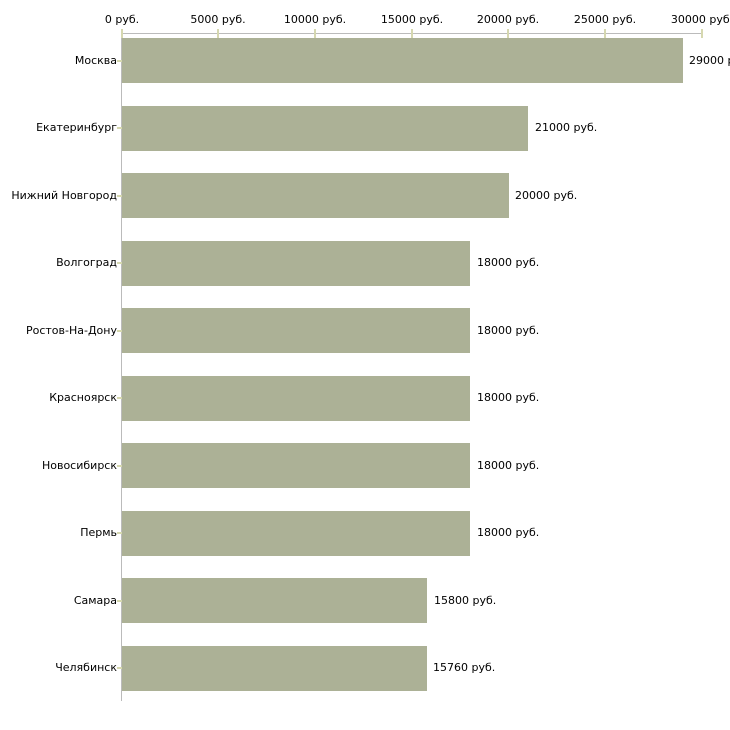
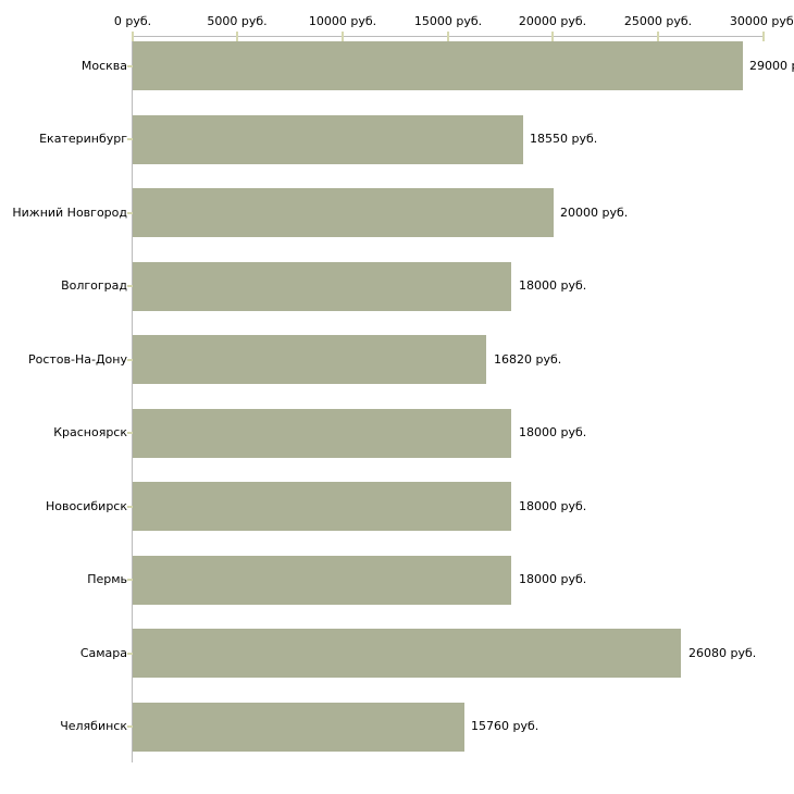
Екатеринбург: 21000 -> 18550
Ростов-На-Дону: 18000 -> 16820
Самара: 15800 -> 26080
